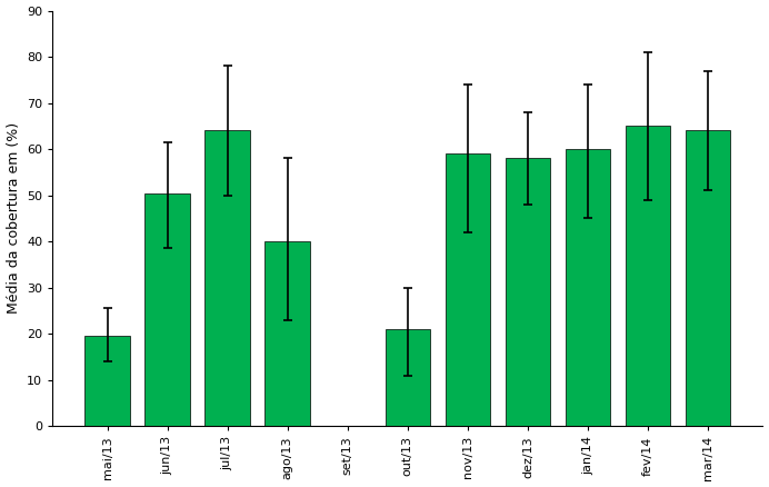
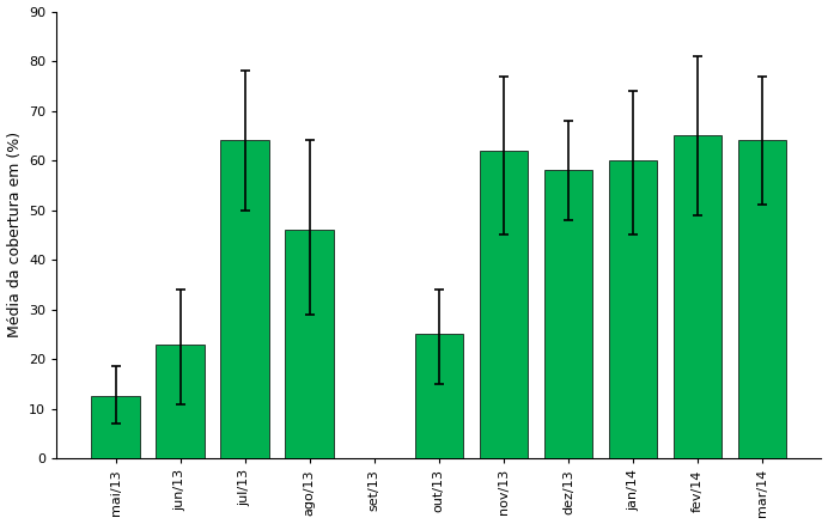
mai/13: 19.5 -> 12.5
jun/13: 50.5 -> 23.0
ago/13: 40.0 -> 46.0
out/13: 21.0 -> 25.0
nov/13: 59.0 -> 62.0
